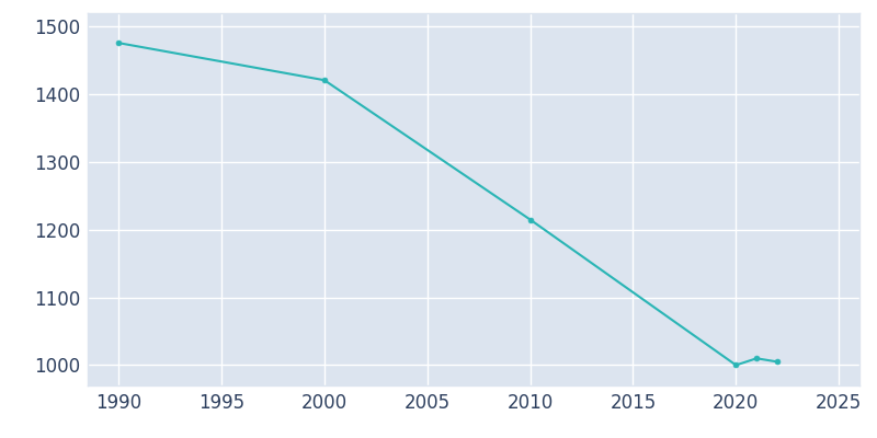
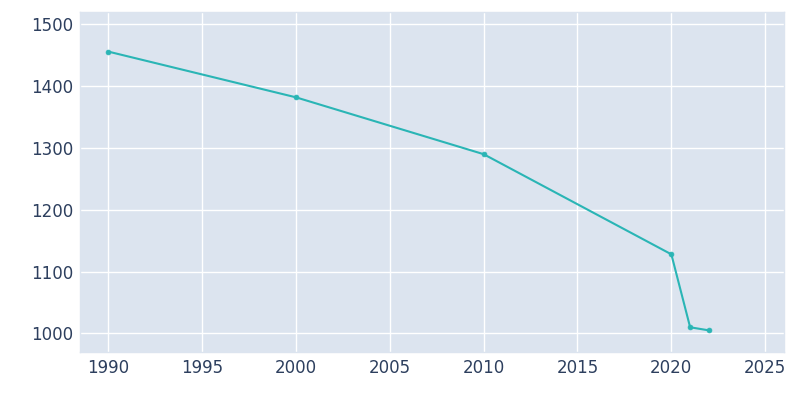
1990: 1476 -> 1456
2000: 1421 -> 1382
2010: 1215 -> 1290
2020: 1000 -> 1128
